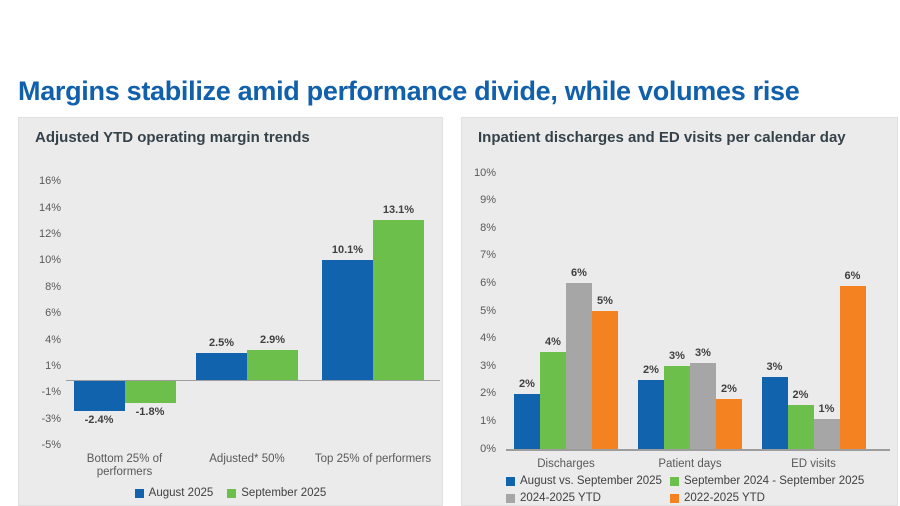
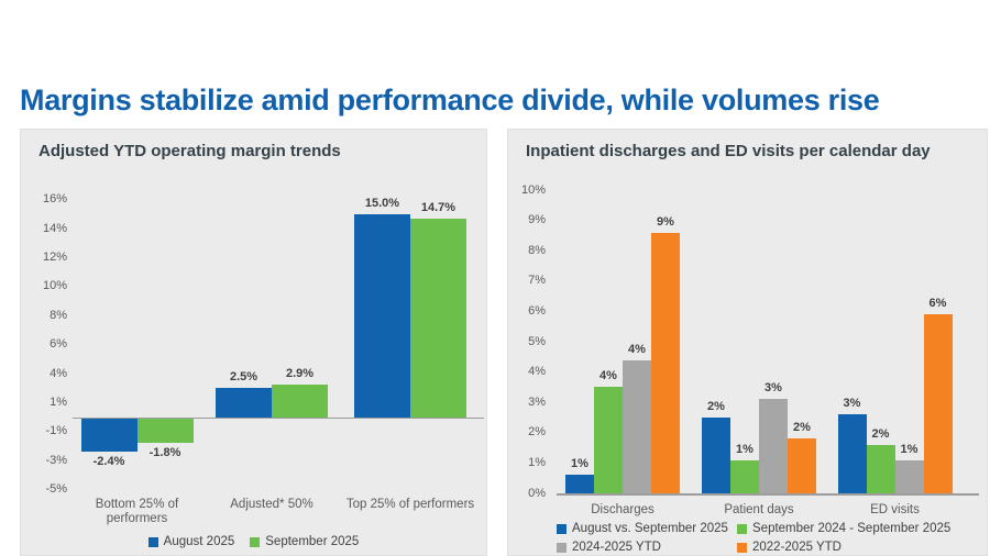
Adjusted YTD operating margin trends/August 2025/Top 25% of performers: 10.1% -> 15.0%
Adjusted YTD operating margin trends/September 2025/Top 25% of performers: 13.1% -> 14.7%
Inpatient discharges and ED visits per calendar day/August vs. September 2025/Discharges: 2% -> 1%
Inpatient discharges and ED visits per calendar day/2024-2025 YTD/Discharges: 6% -> 4%
Inpatient discharges and ED visits per calendar day/2022-2025 YTD/Discharges: 5% -> 9%
Inpatient discharges and ED visits per calendar day/September 2024 - September 2025/Patient days: 3% -> 1%
